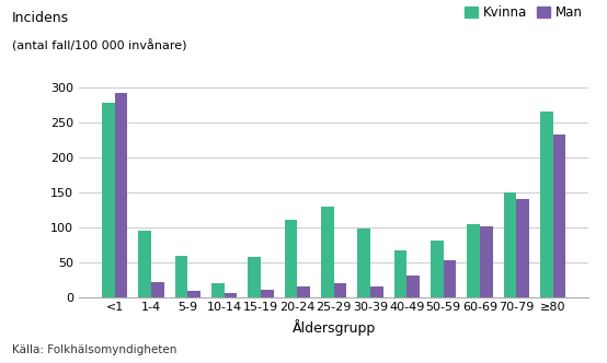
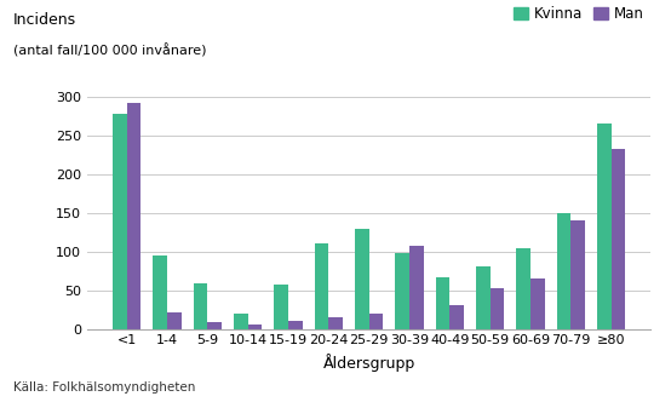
Man/30-39: 16 -> 108
Man/60-69: 102 -> 66
